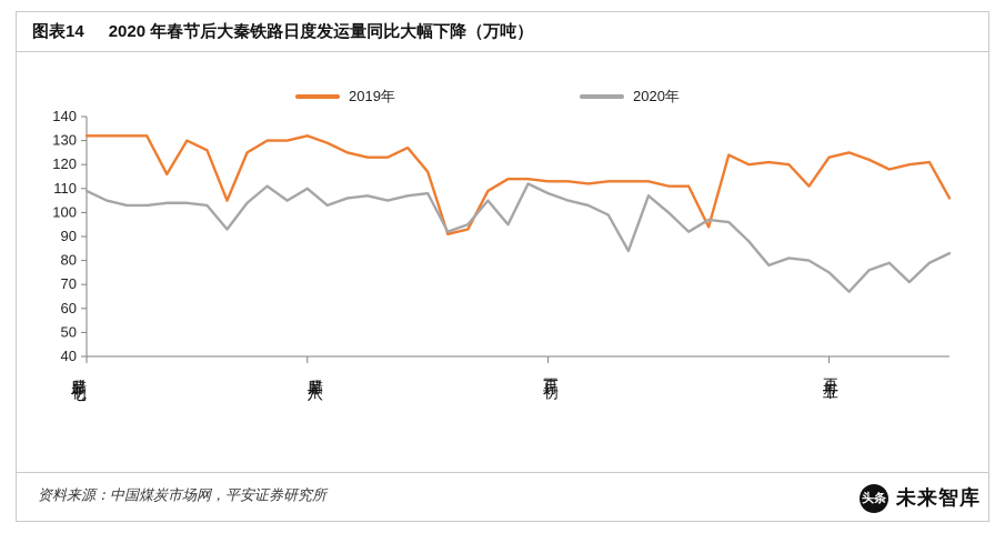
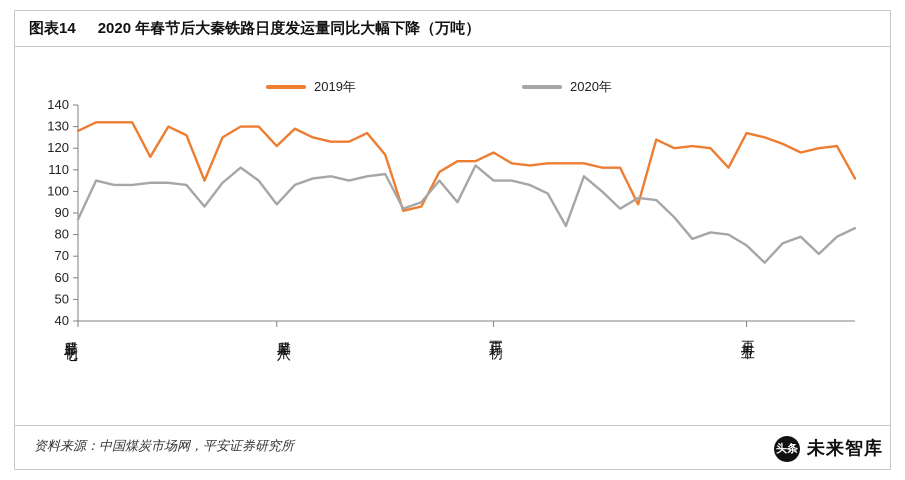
2019年/腊月初七: 132 -> 128
2020年/腊月初七: 109 -> 87
2019年/腊月十八: 132 -> 121
2020年/腊月十八: 110 -> 94
2019年/正月初一: 113 -> 118
2020年/正月初一: 108 -> 105
2019年/正月十五: 123 -> 127
